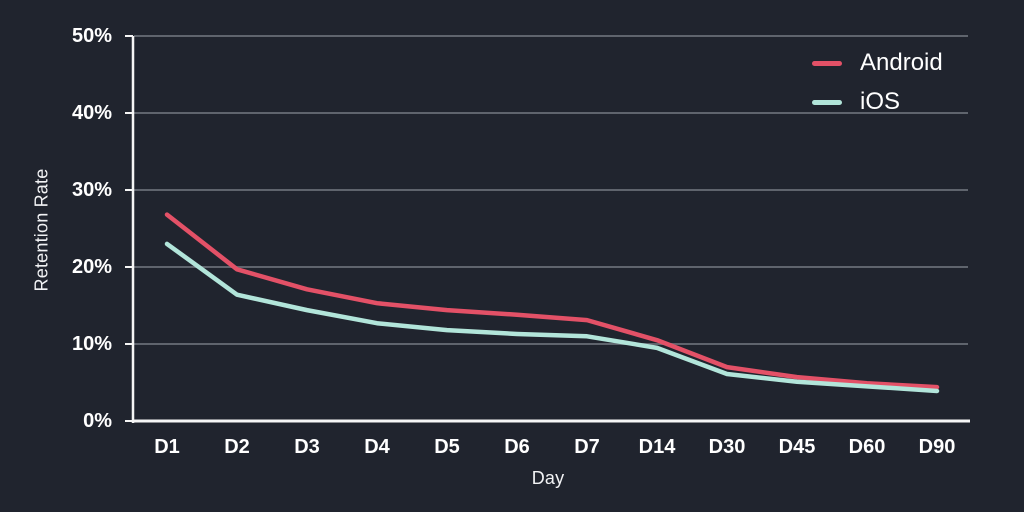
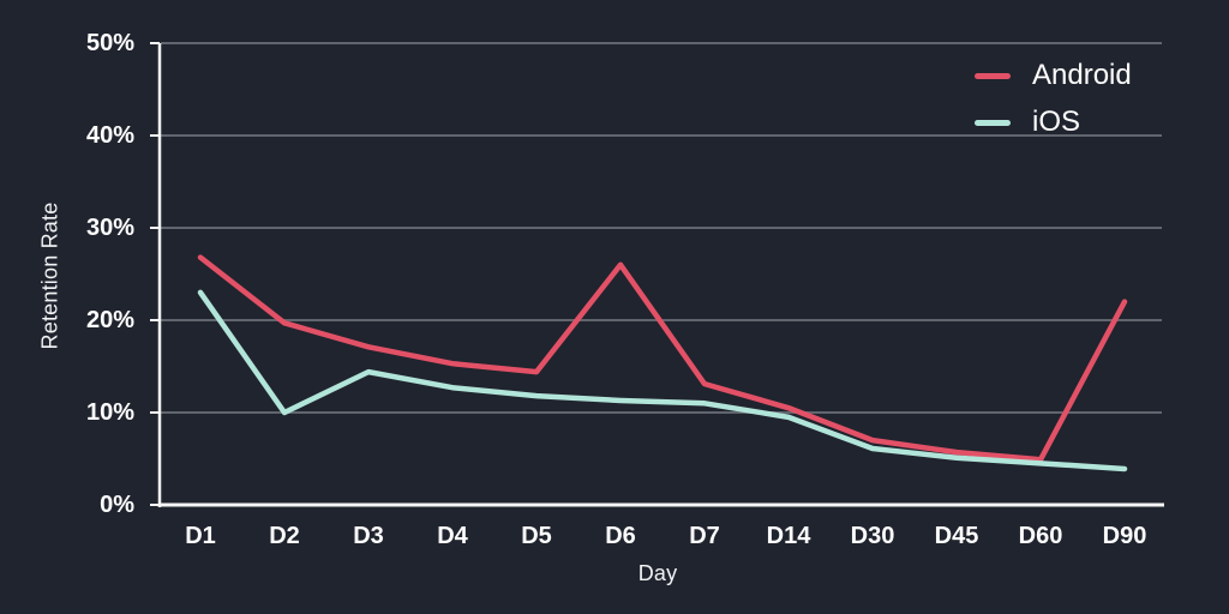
iOS/D2: 16% -> 10%
Android/D6: 14% -> 26%
Android/D90: 4% -> 22%
